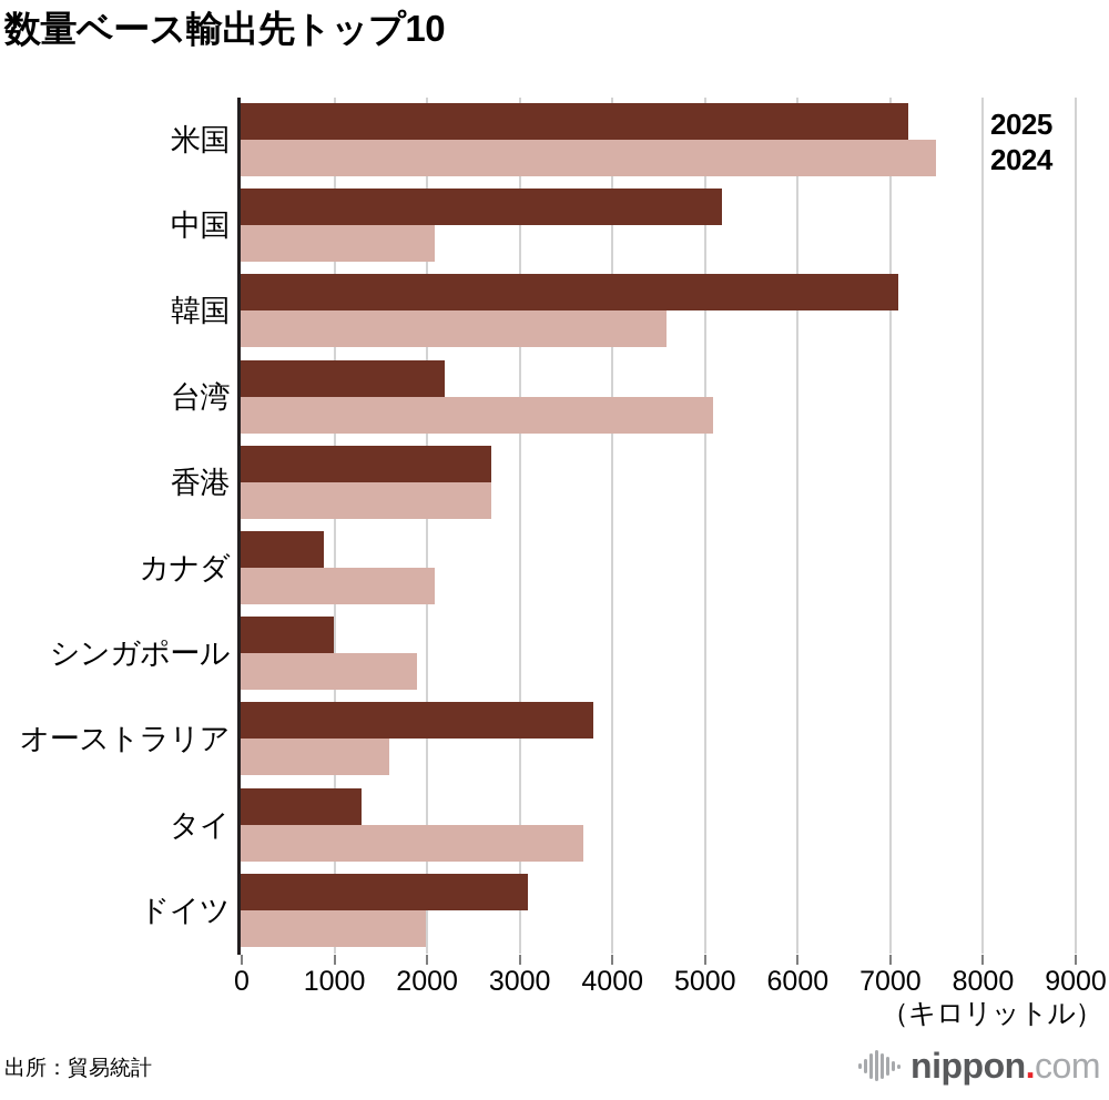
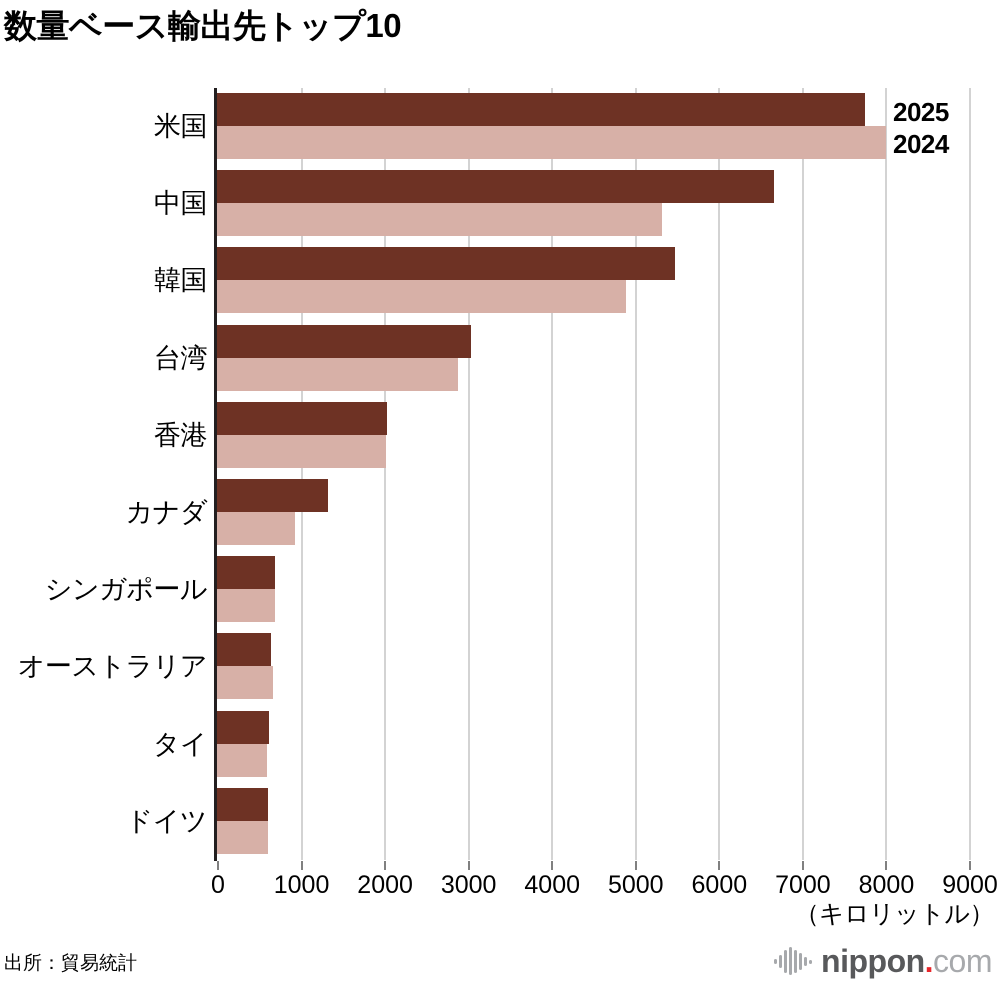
2025/米国: 7200 -> 7800
2024/米国: 7500 -> 8000
2025/中国: 5200 -> 6700
2024/中国: 2100 -> 5300
2025/韓国: 7100 -> 5500
2024/韓国: 4600 -> 4900
2025/台湾: 2200 -> 3000
2024/台湾: 5100 -> 2900
2025/香港: 2700 -> 2000
2024/香港: 2700 -> 2000
2025/カナダ: 900 -> 1300
2024/カナダ: 2100 -> 900
2025/シンガポール: 1000 -> 700
2024/シンガポール: 1900 -> 700
2025/オーストラリア: 3800 -> 600
2024/オーストラリア: 1600 -> 700
2025/タイ: 1300 -> 600
2024/タイ: 3700 -> 600
2025/ドイツ: 3100 -> 600
2024/ドイツ: 2000 -> 600
